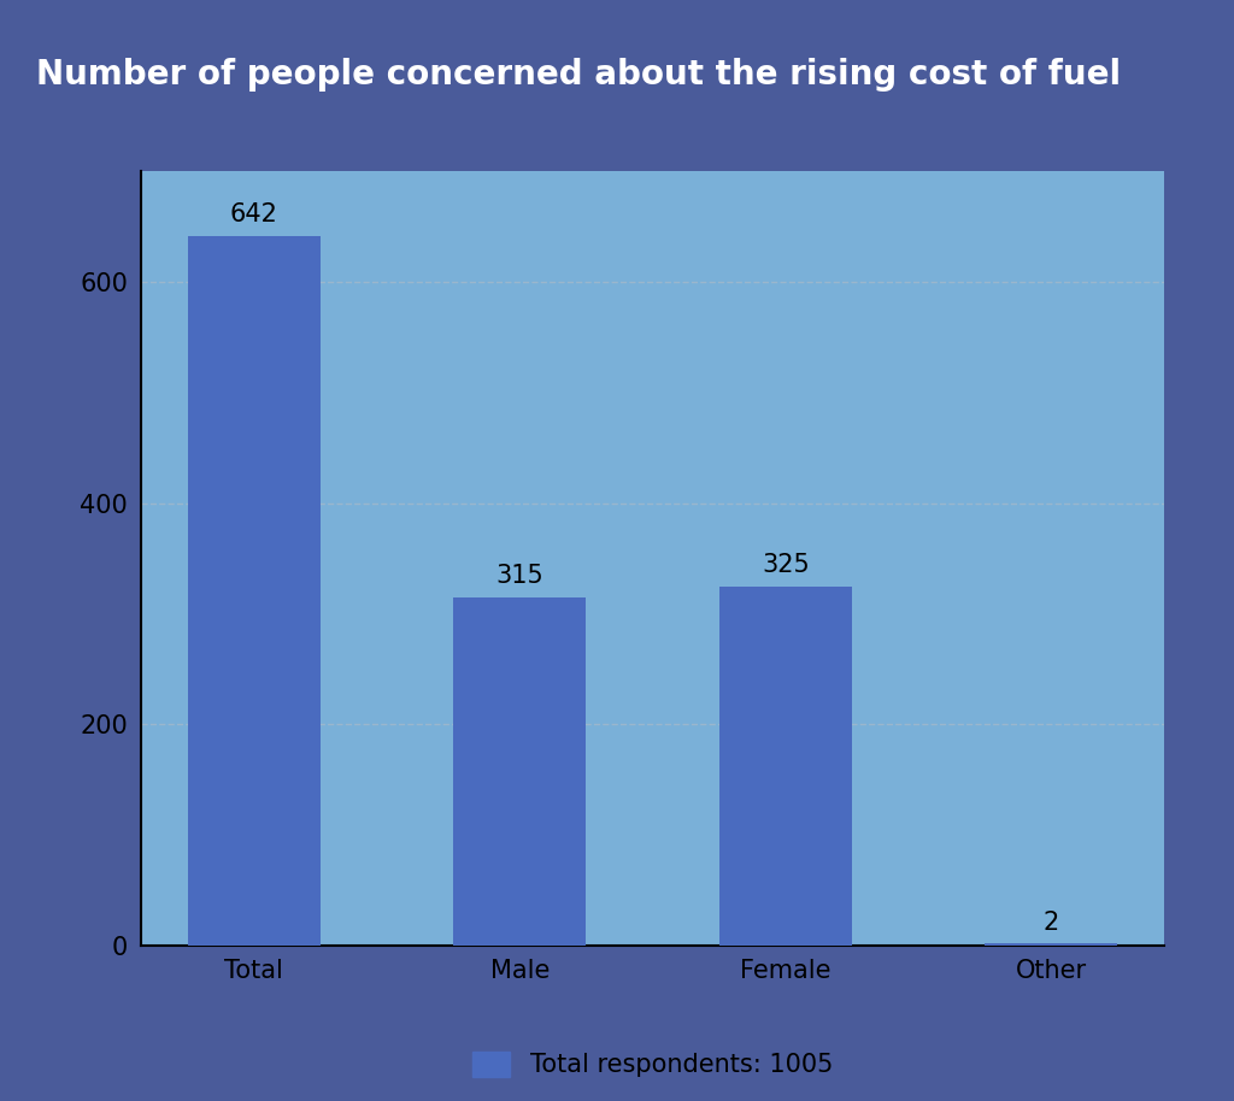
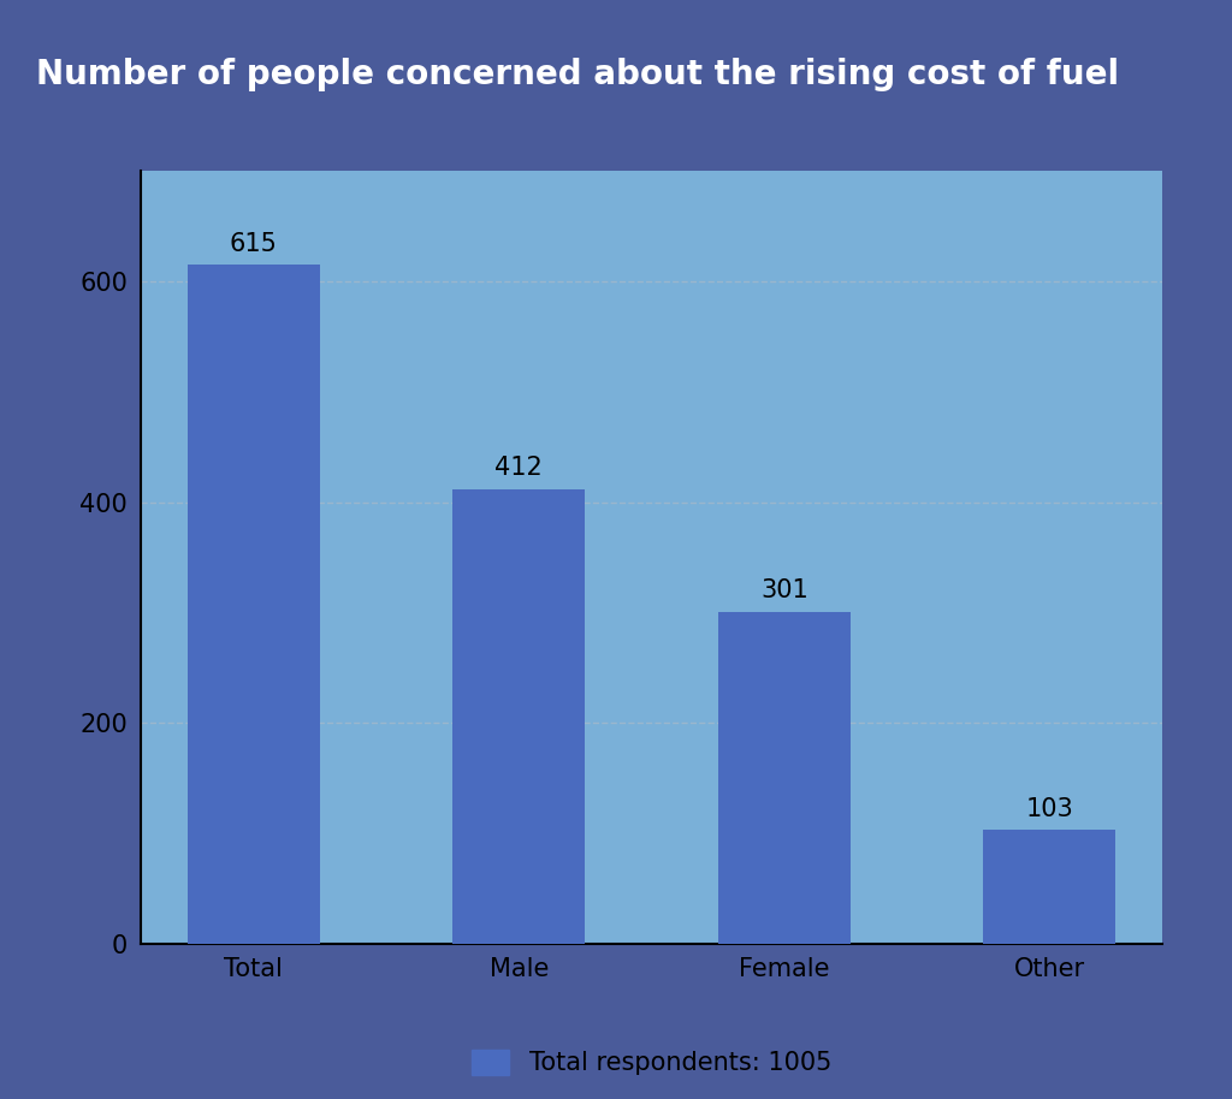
Total: 642 -> 615
Male: 315 -> 412
Female: 325 -> 301
Other: 2 -> 103
